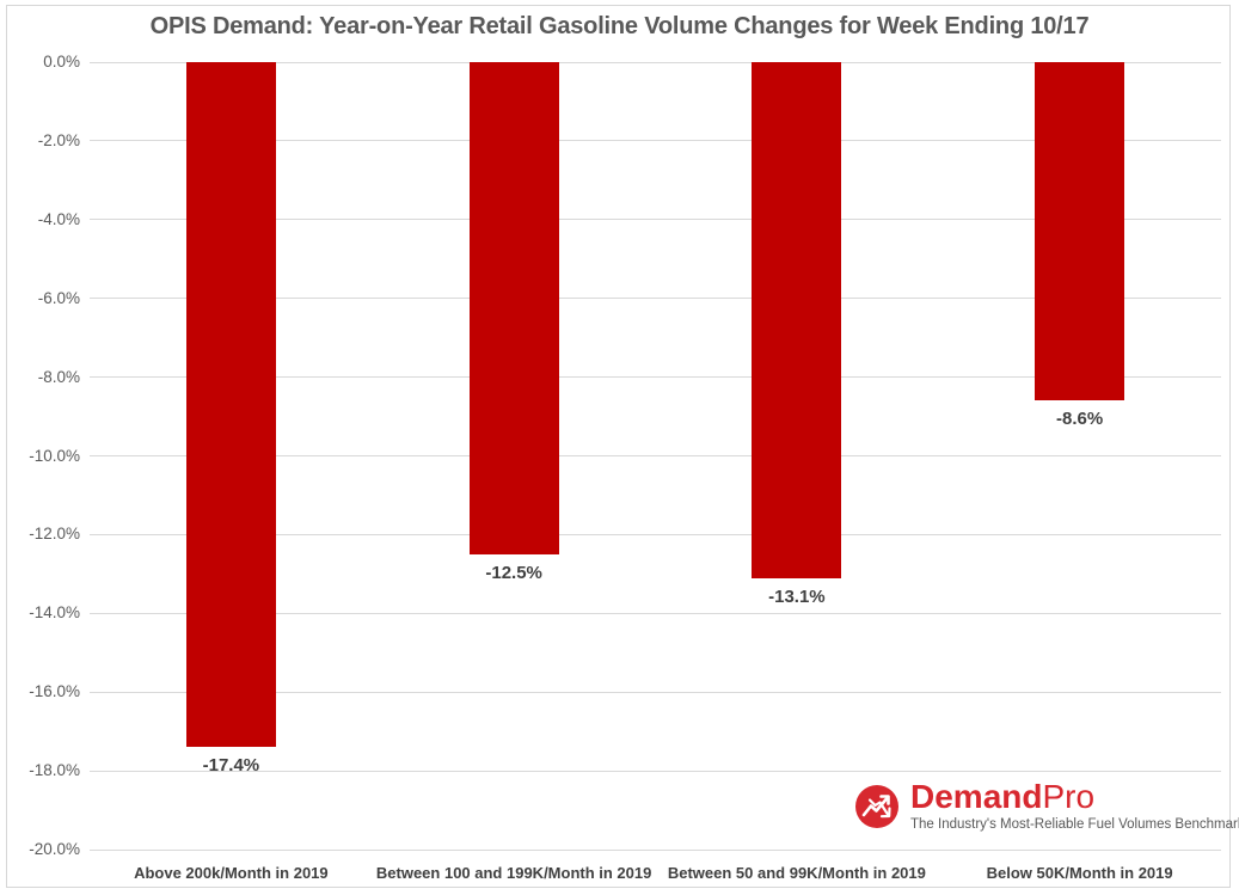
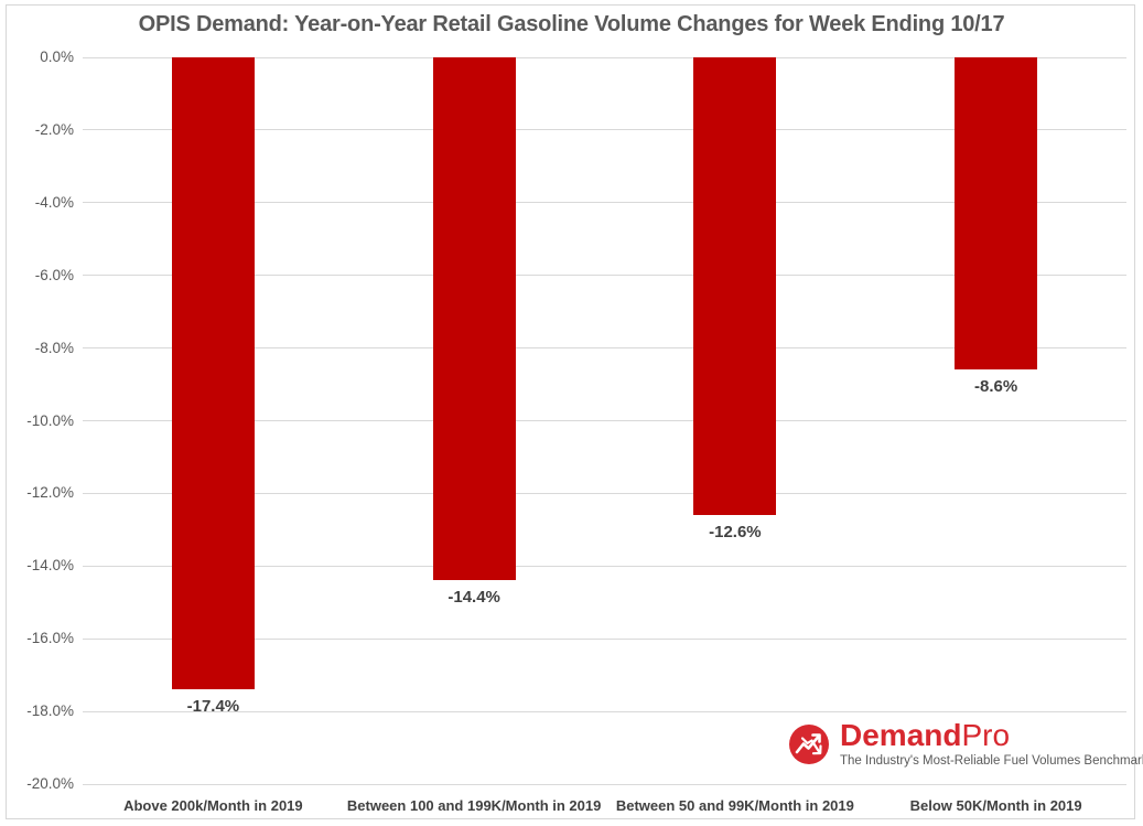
Between 100 and 199K/Month in 2019: -12.5% -> -14.4%
Between 50 and 99K/Month in 2019: -13.1% -> -12.6%
